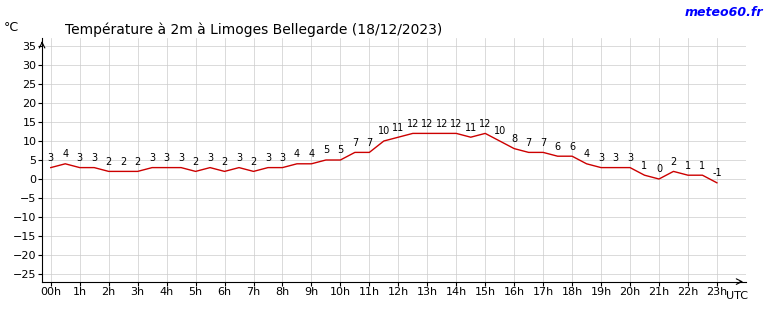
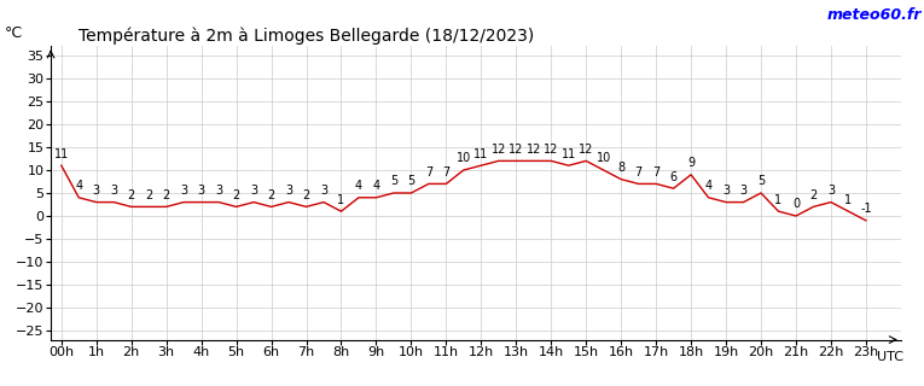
00h: 3 -> 11
8h: 3 -> 1
18h: 6 -> 9
20h: 3 -> 5
22h: 1 -> 3
